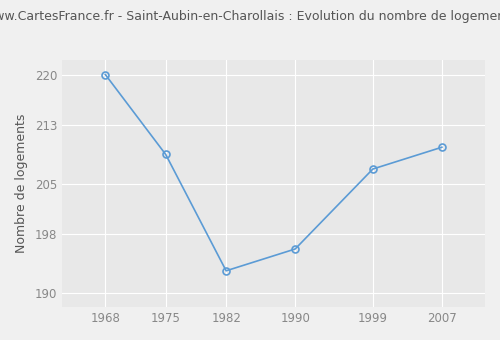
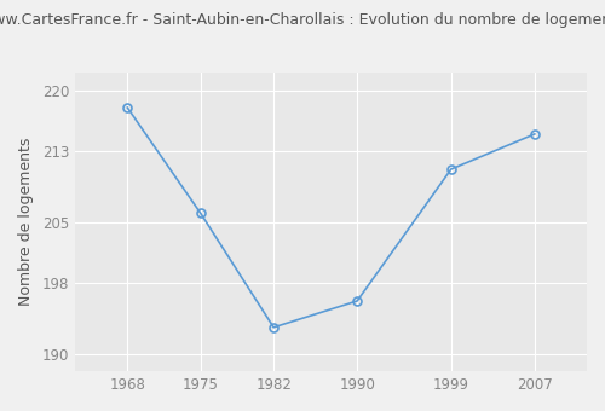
1968: 220 -> 218
1975: 209 -> 206
1999: 207 -> 211
2007: 210 -> 215
